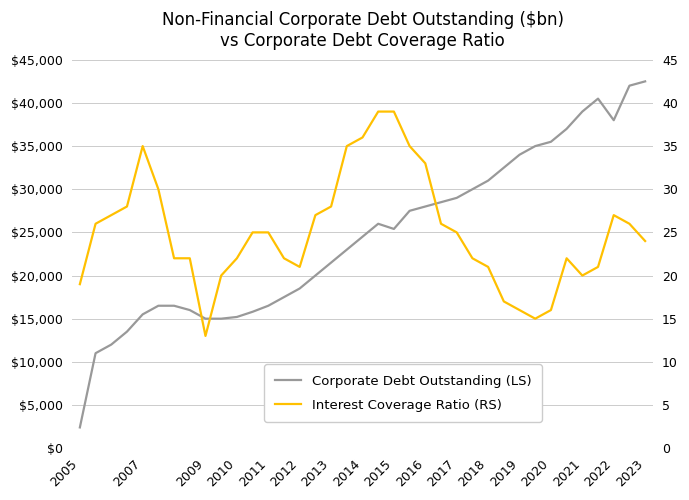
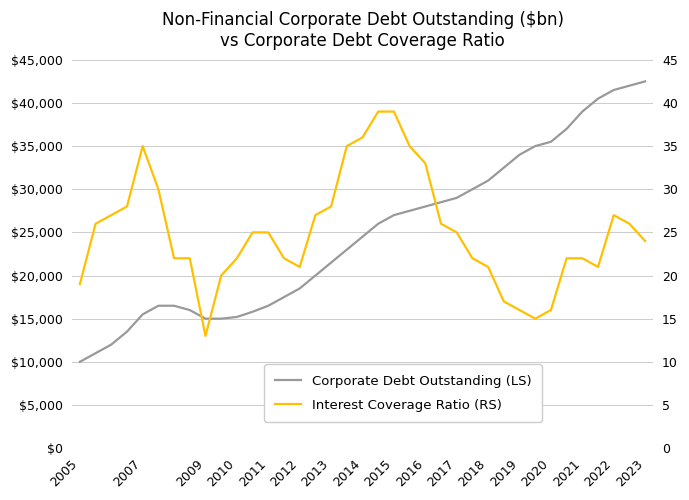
Corporate Debt Outstanding (LS)/2005: $2,400 -> $10,000
Corporate Debt Outstanding (LS)/2015: $25,400 -> $27,000
Interest Coverage Ratio (RS)/2021: 20 -> 22
Corporate Debt Outstanding (LS)/2022: $38,000 -> $41,500
